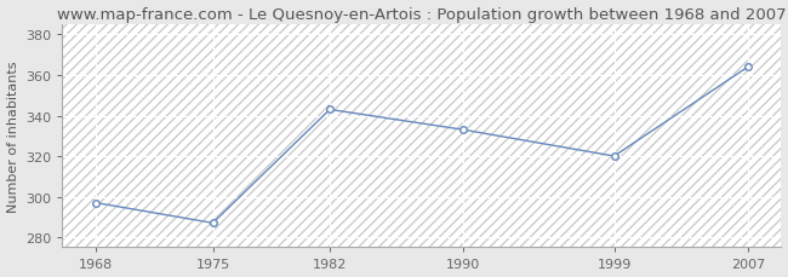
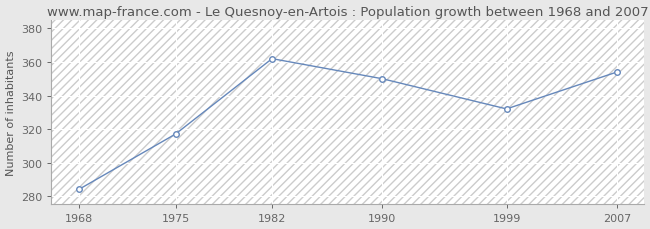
1968: 297 -> 284
1975: 287 -> 317
1982: 343 -> 362
1990: 333 -> 350
1999: 320 -> 332
2007: 364 -> 354
